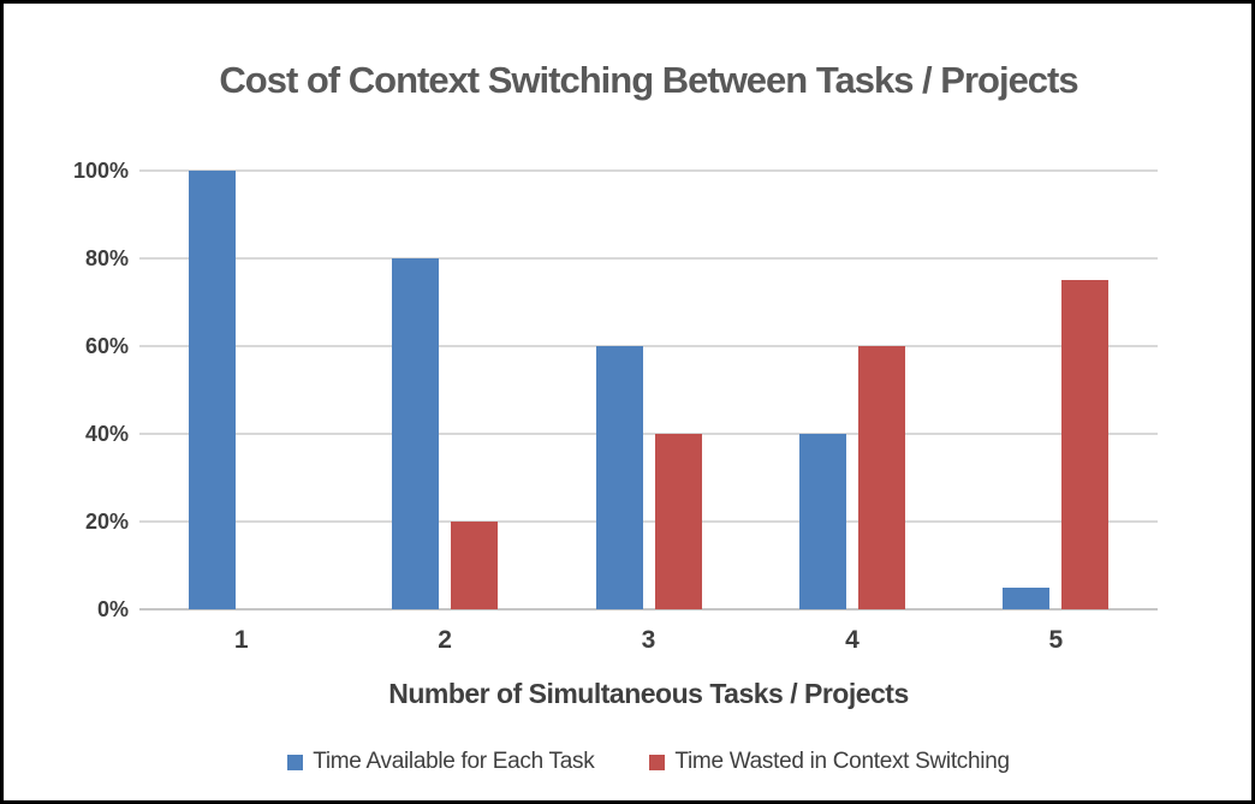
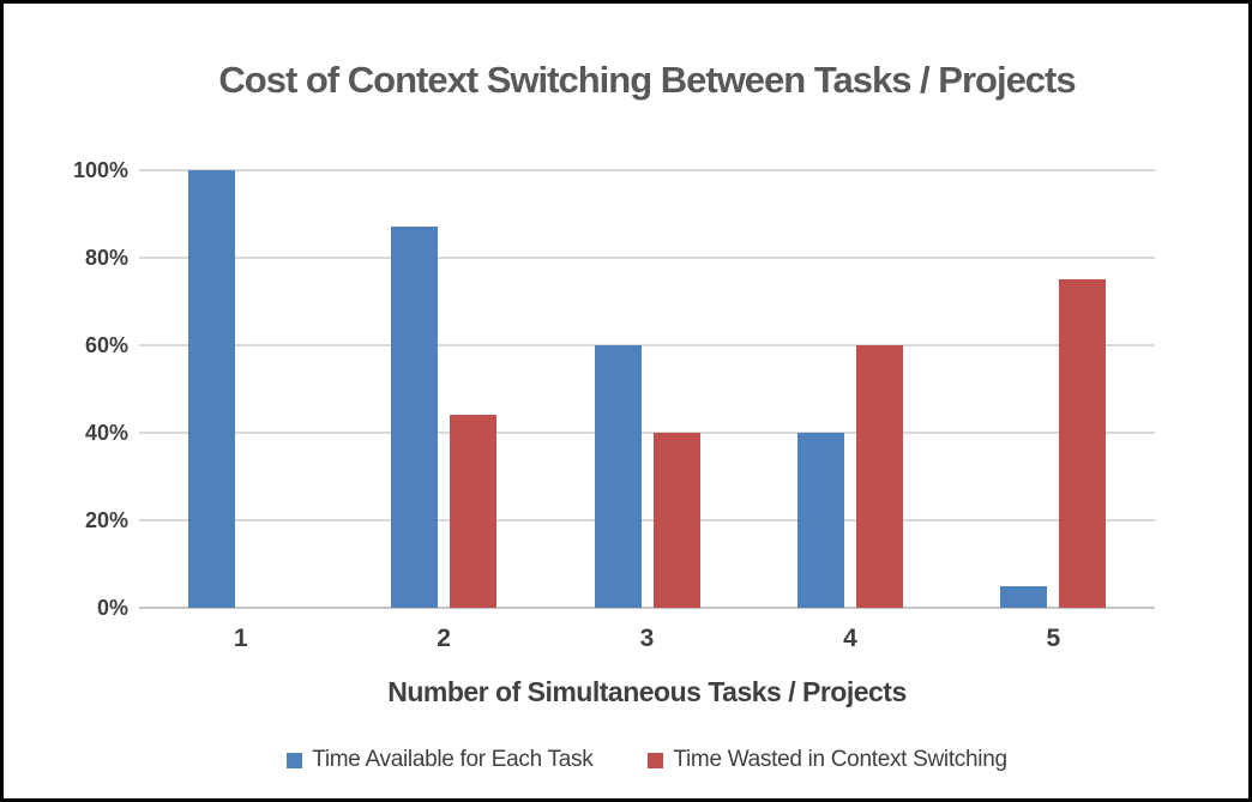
Time Available for Each Task/2: 80% -> 87%
Time Wasted in Context Switching/2: 20% -> 44%
